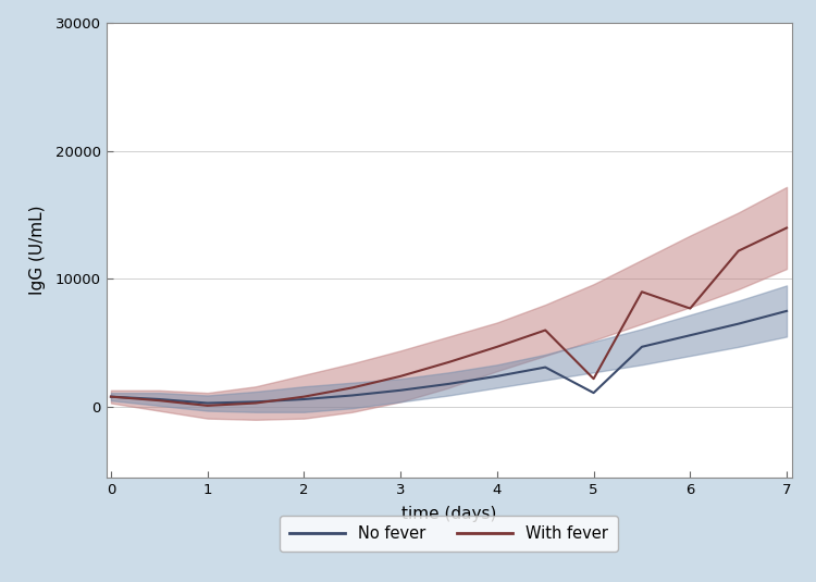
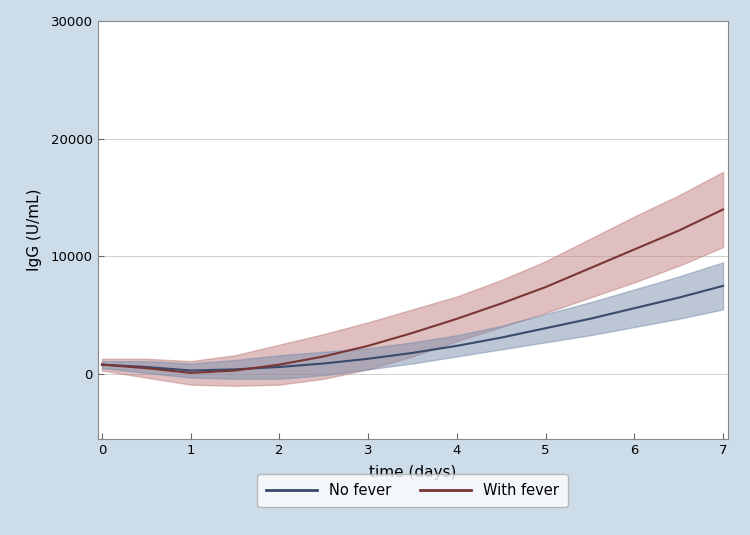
No fever/5: 1100 -> 3900
With fever/5: 2200 -> 7400
With fever/6: 7700 -> 10600
